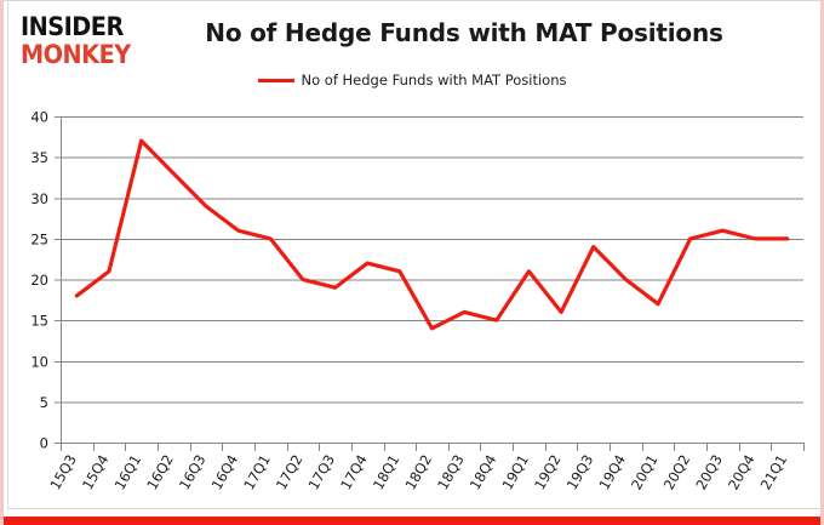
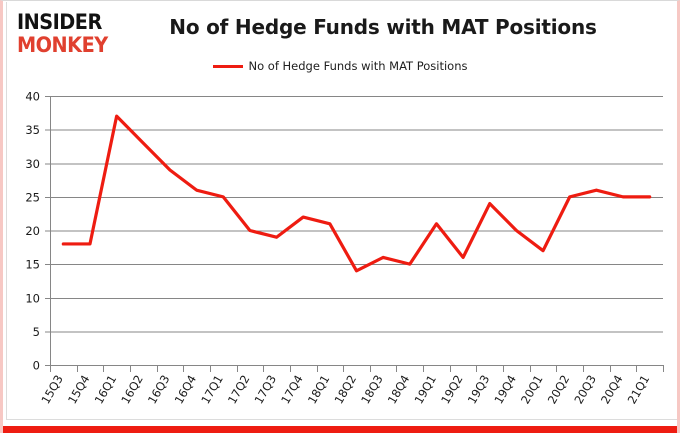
15Q4: 21 -> 18
